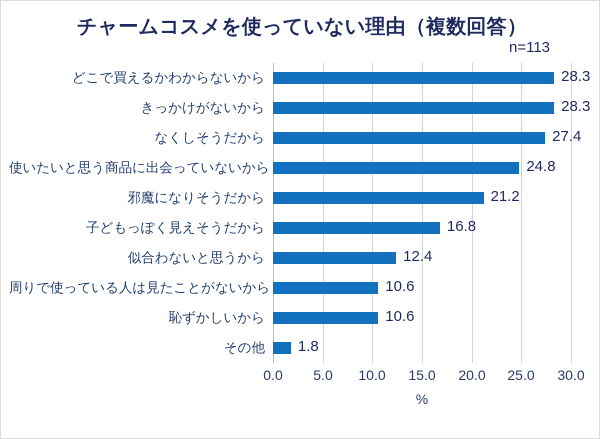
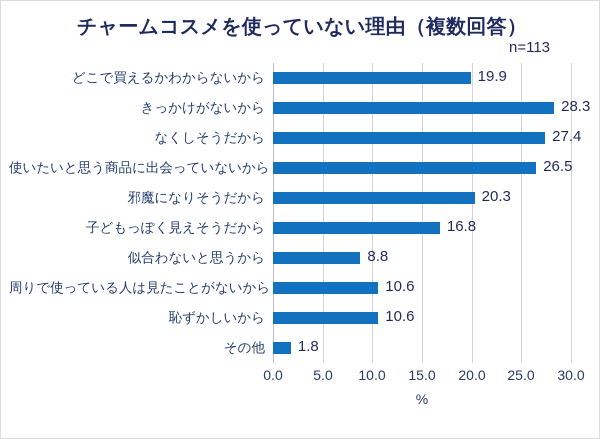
どこで買えるかわからないから: 28.3 -> 19.9
使いたいと思う商品に出会っていないから: 24.8 -> 26.5
邪魔になりそうだから: 21.2 -> 20.3
似合わないと思うから: 12.4 -> 8.8
